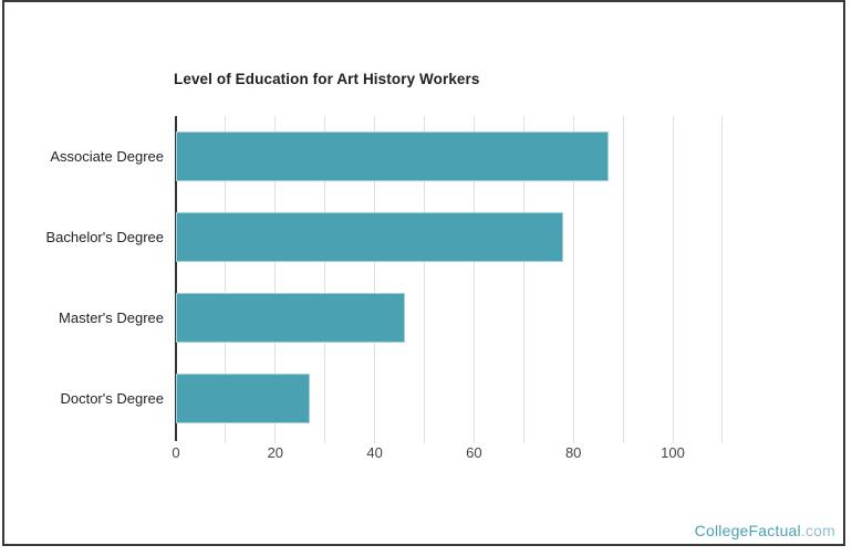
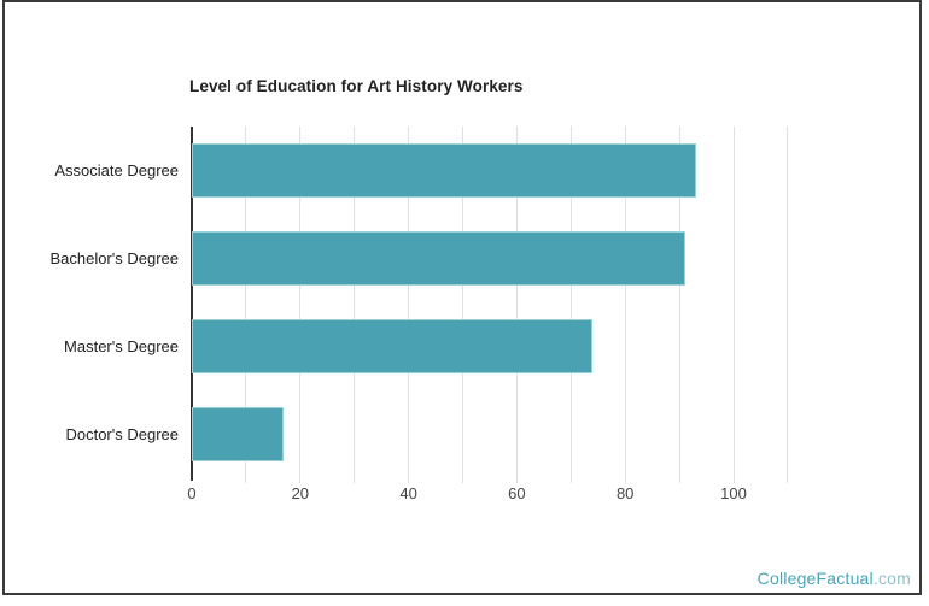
Associate Degree: 87 -> 93
Bachelor's Degree: 78 -> 91
Master's Degree: 46 -> 74
Doctor's Degree: 27 -> 17
